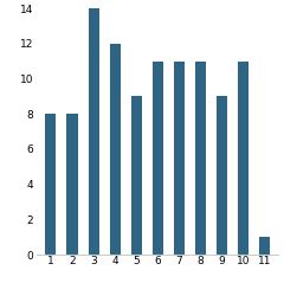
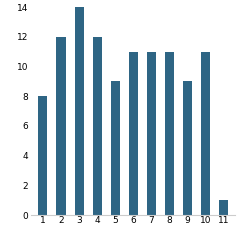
2: 8 -> 12
